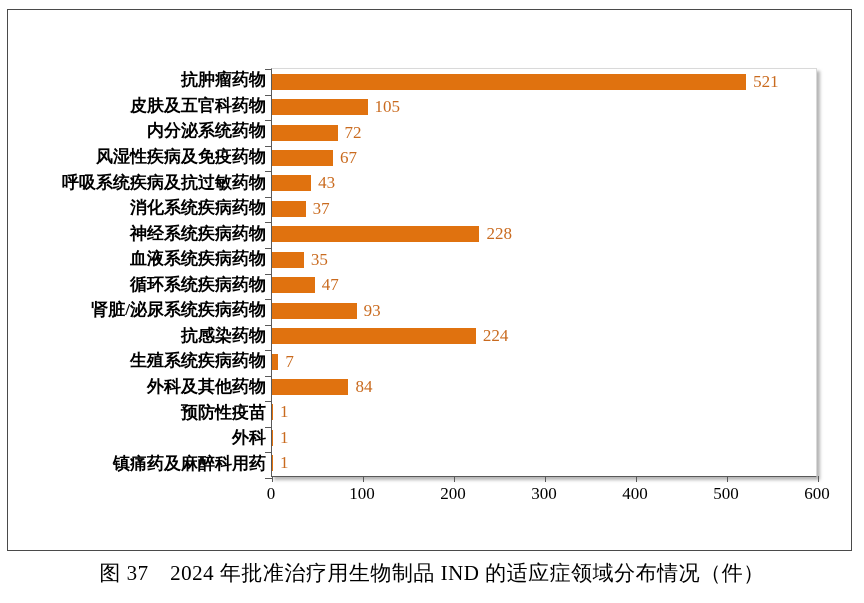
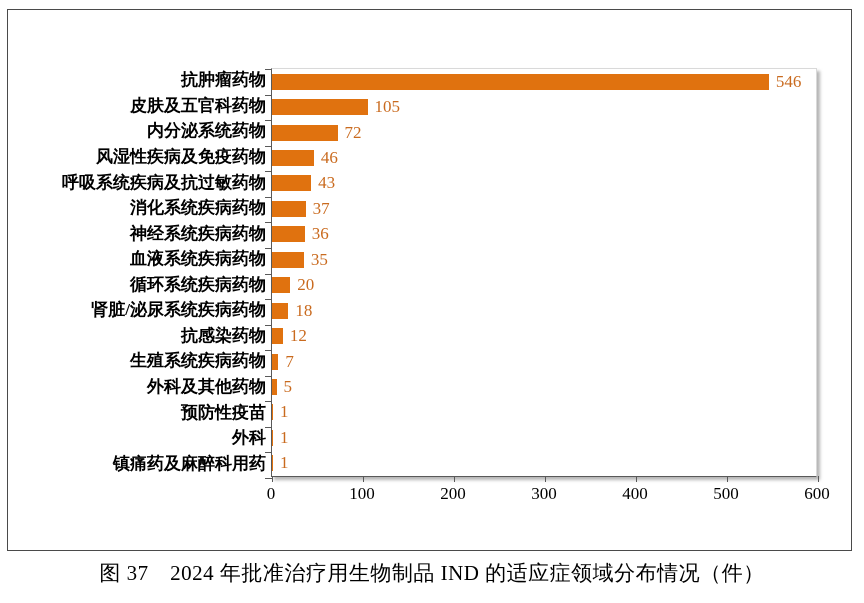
抗肿瘤药物: 521 -> 546
风湿性疾病及免疫药物: 67 -> 46
神经系统疾病药物: 228 -> 36
循环系统疾病药物: 47 -> 20
肾脏/泌尿系统疾病药物: 93 -> 18
抗感染药物: 224 -> 12
外科及其他药物: 84 -> 5
